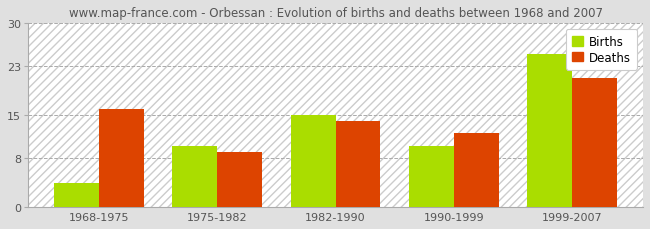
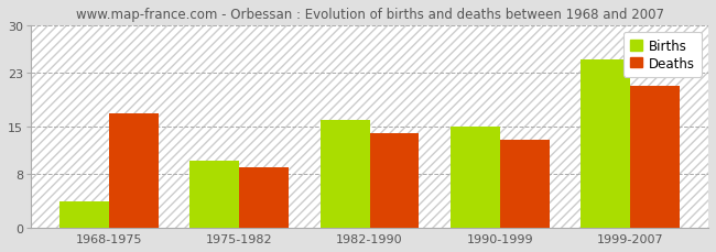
Deaths/1968-1975: 16 -> 17
Births/1982-1990: 15 -> 16
Births/1990-1999: 10 -> 15
Deaths/1990-1999: 12 -> 13
